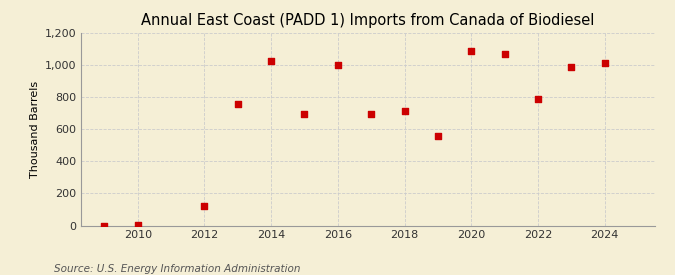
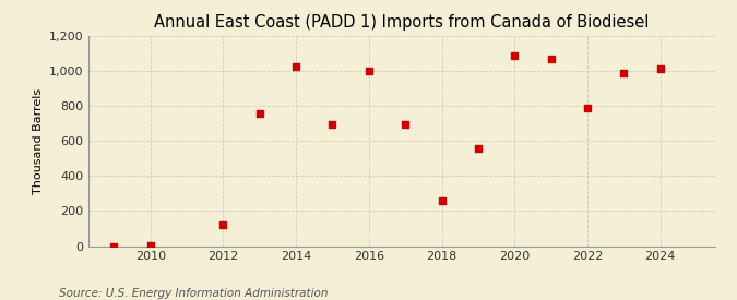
2018: 720 -> 260
